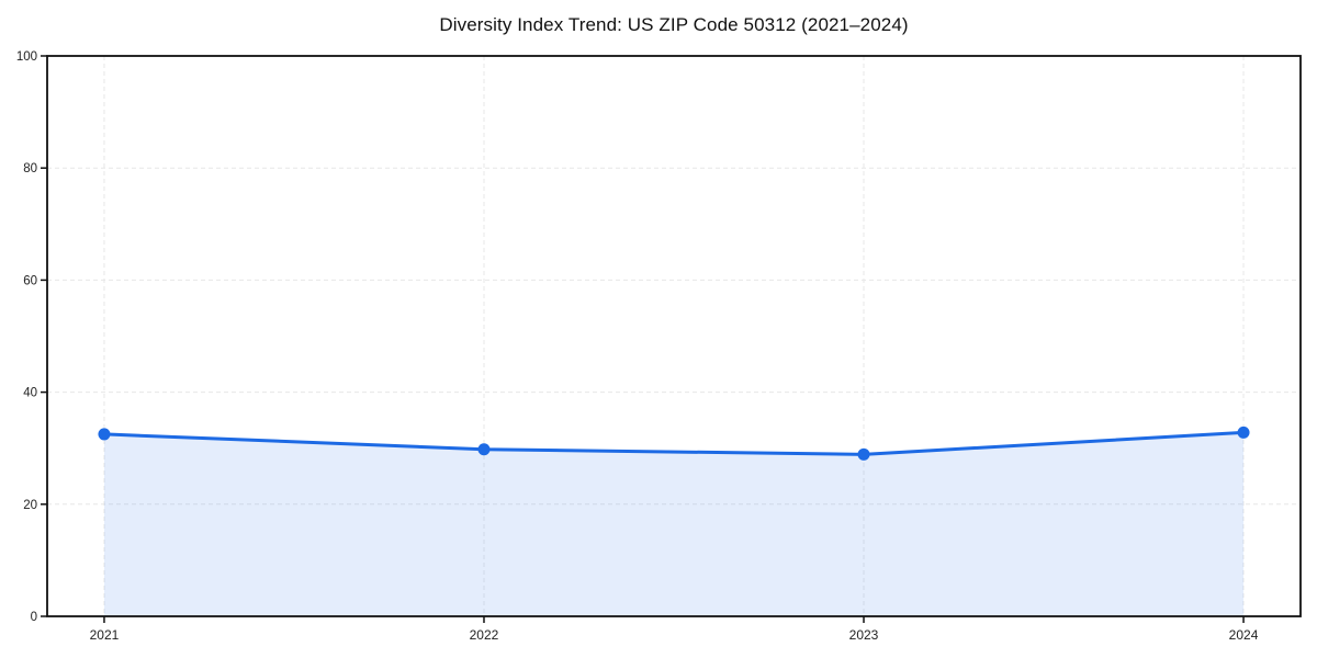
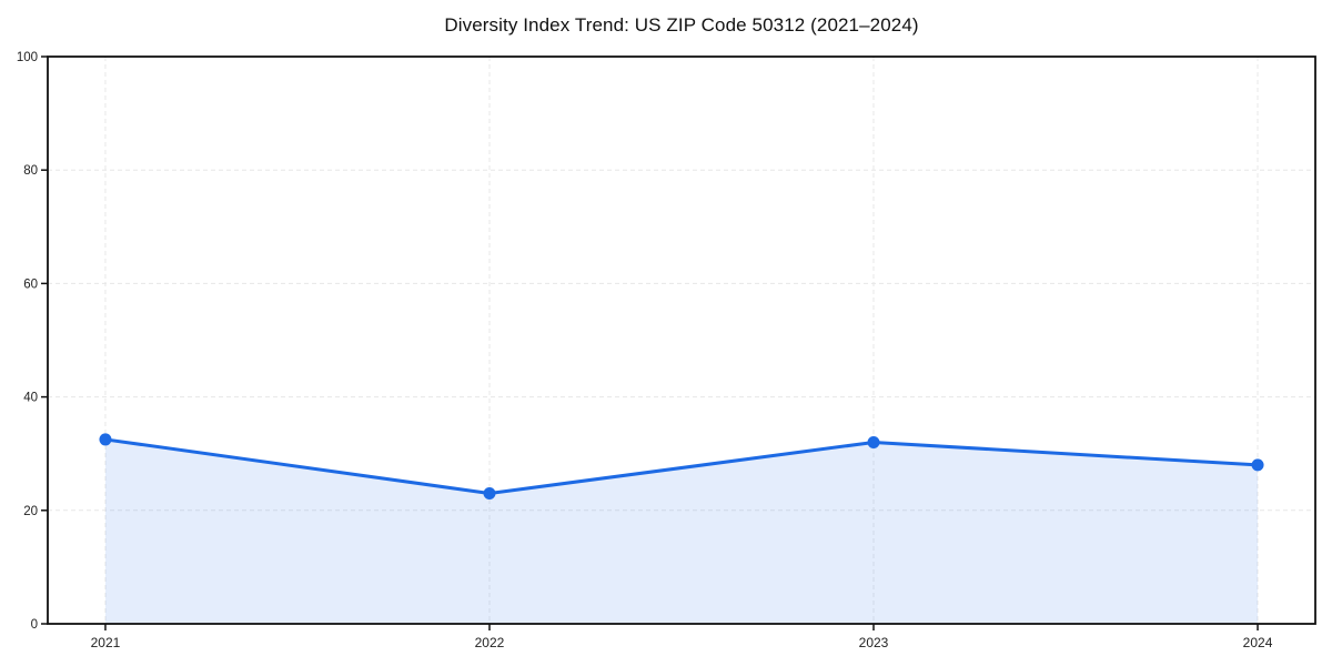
2022: 30 -> 23
2023: 29 -> 32
2024: 33 -> 28
